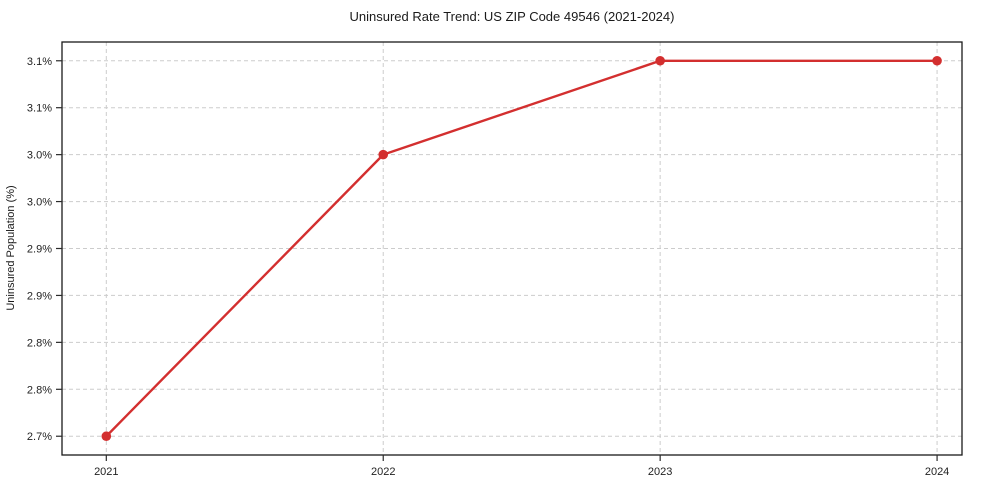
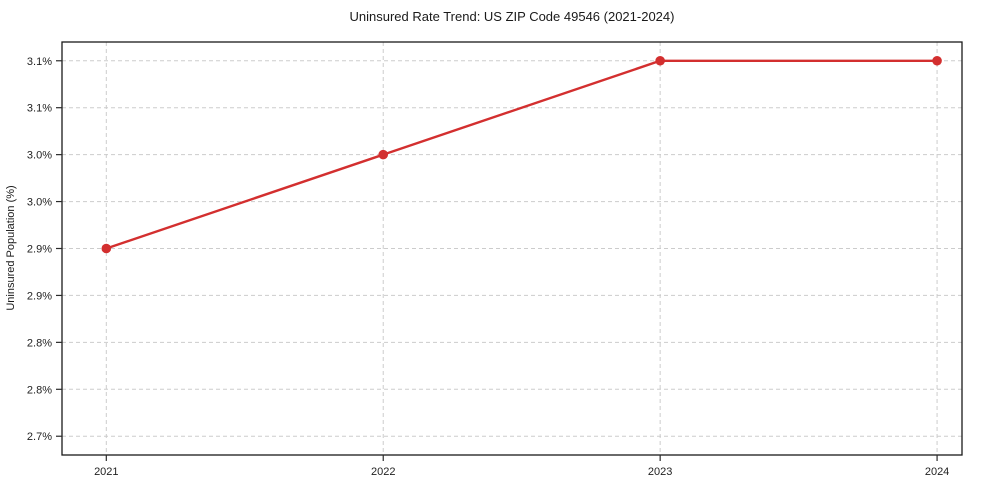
2021: 2.7% -> 2.9%
